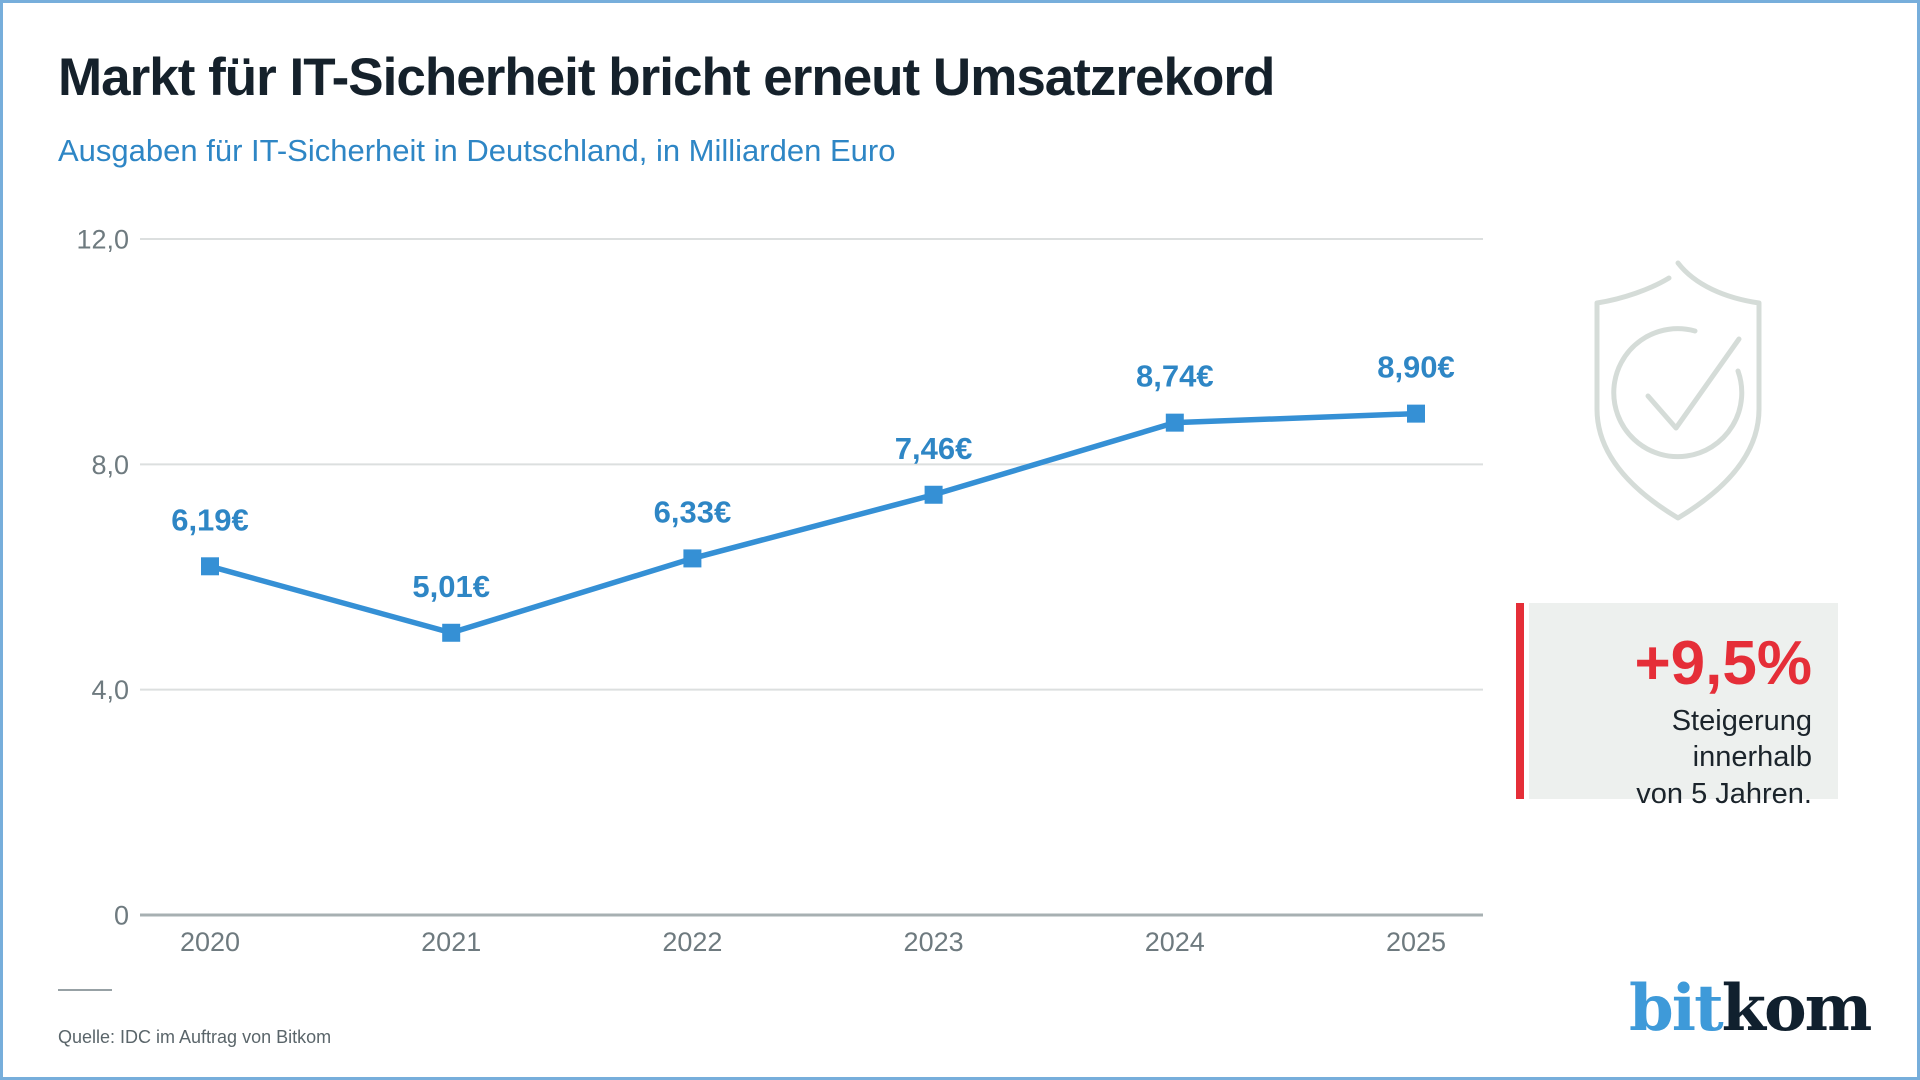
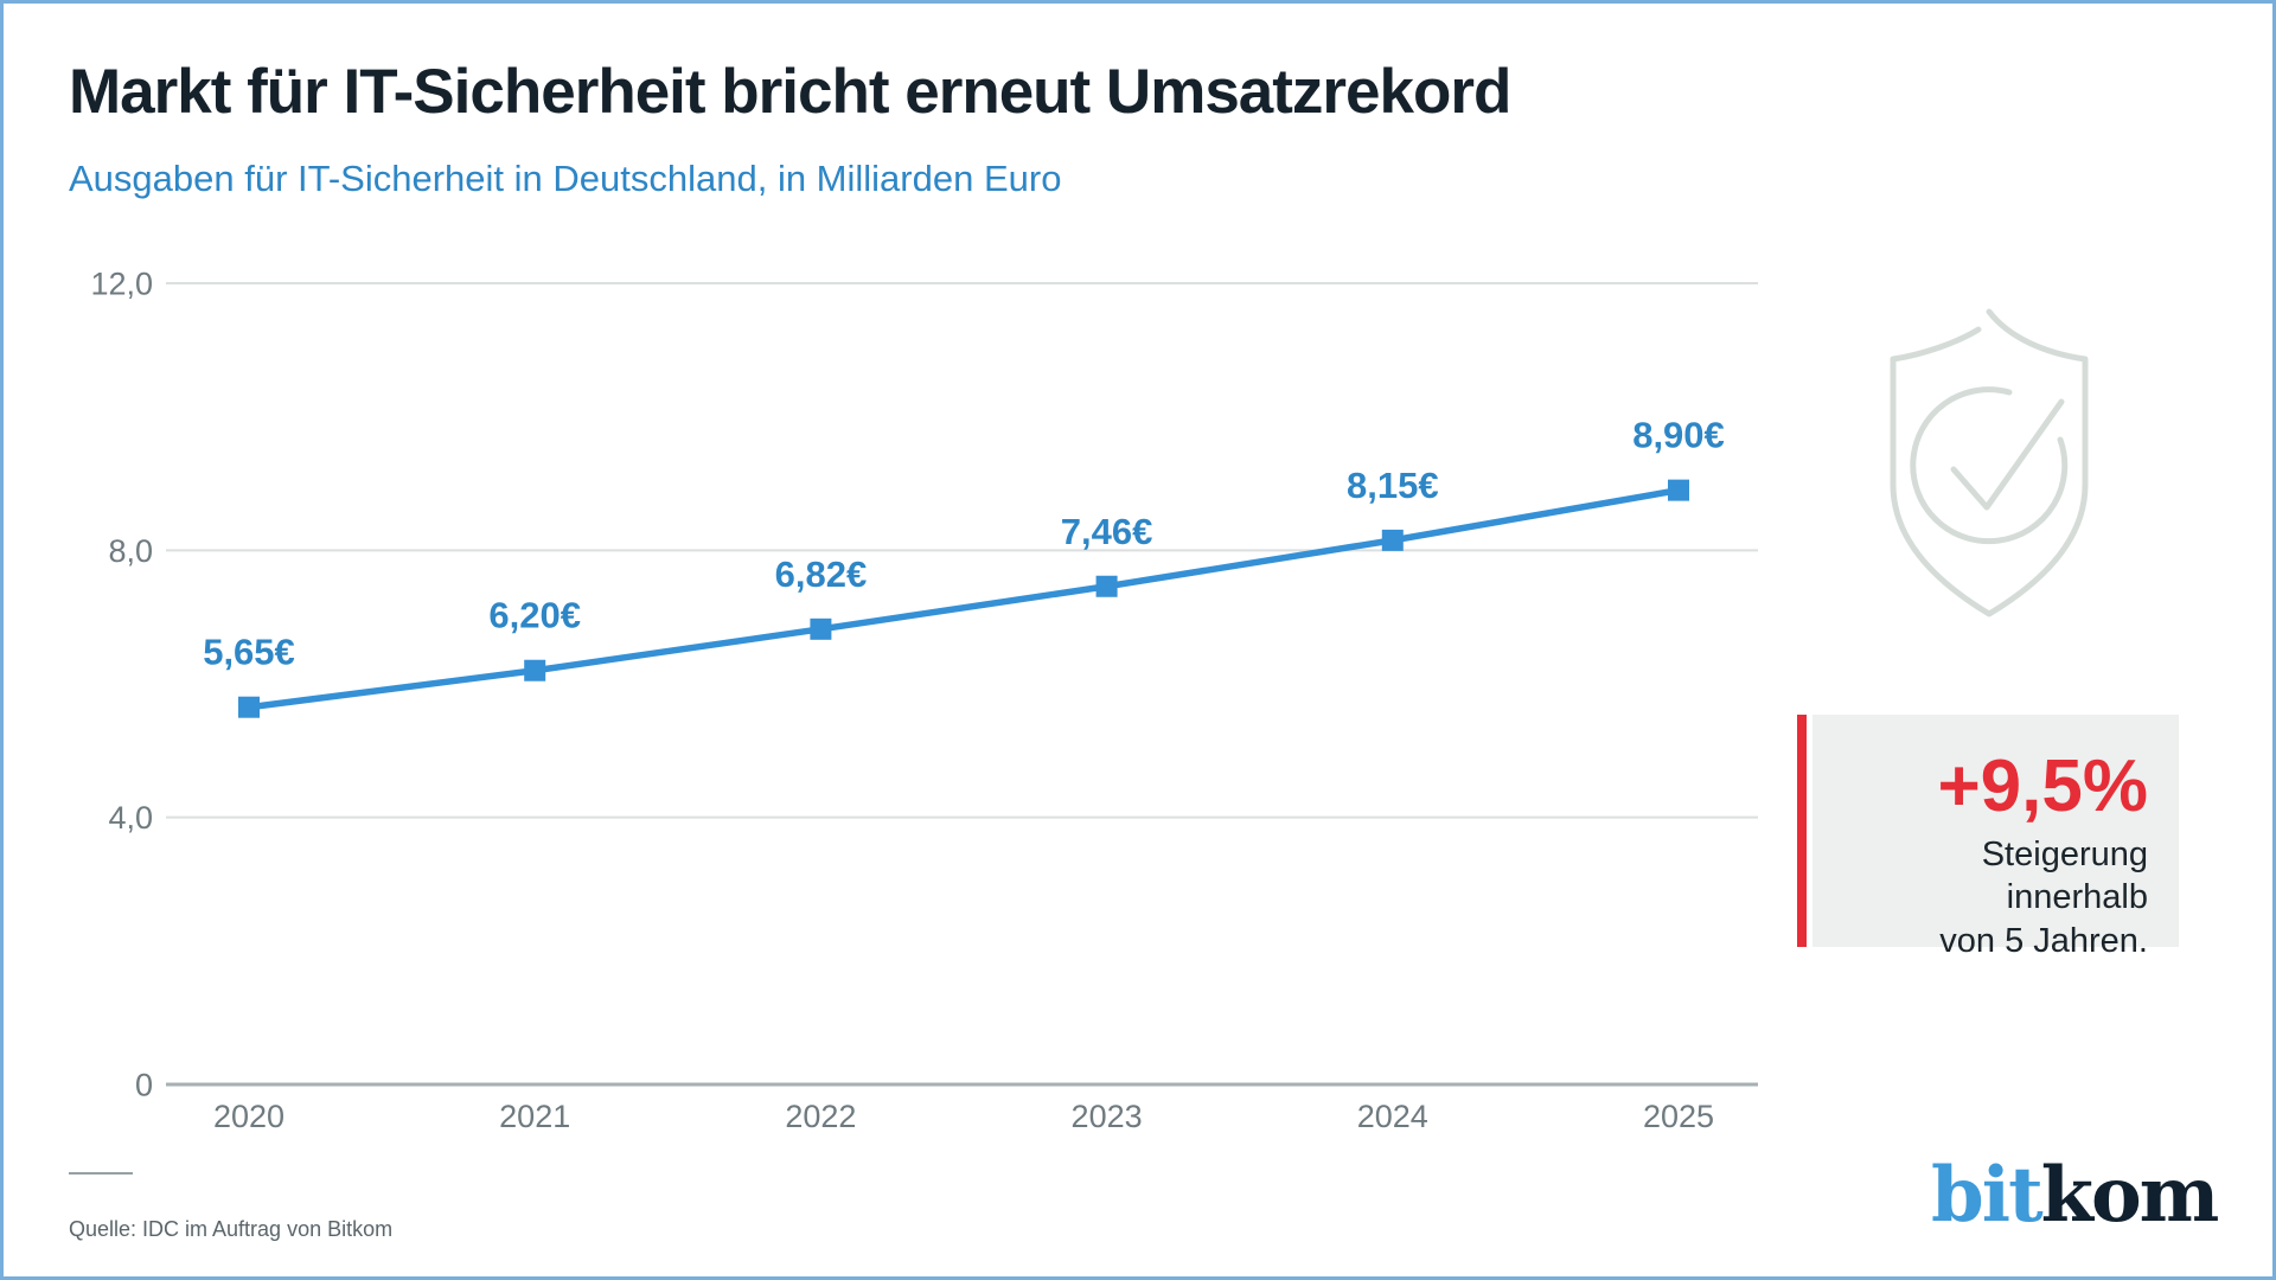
2020: 6,19 -> 5,65
2021: 5,01 -> 6,20
2022: 6,33 -> 6,82
2024: 8,74 -> 8,15
